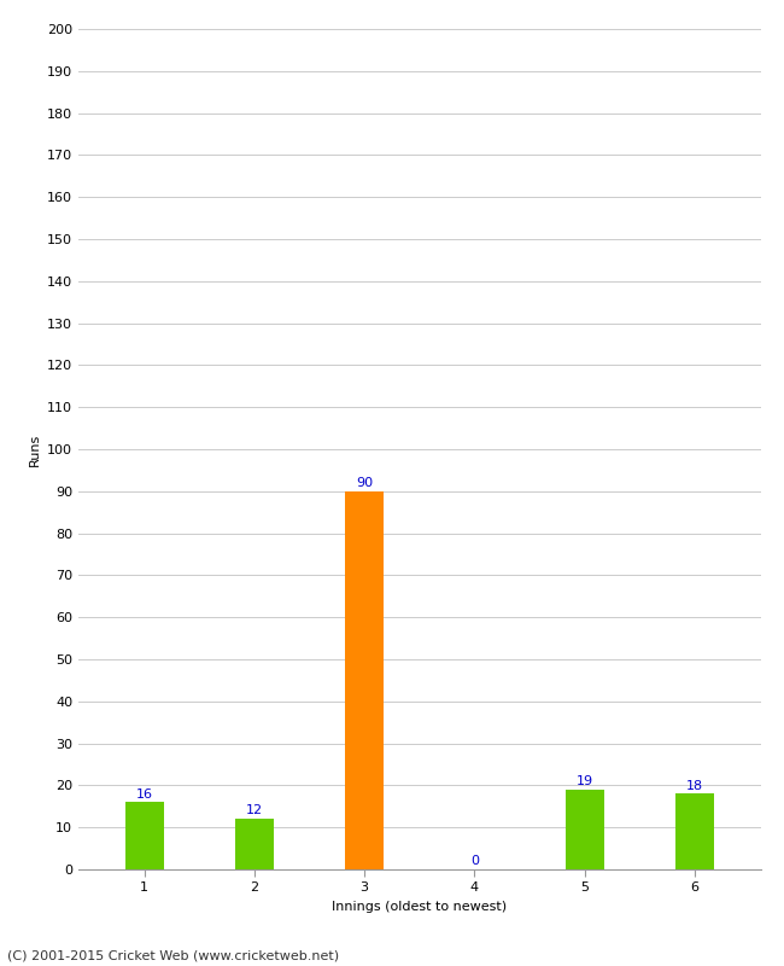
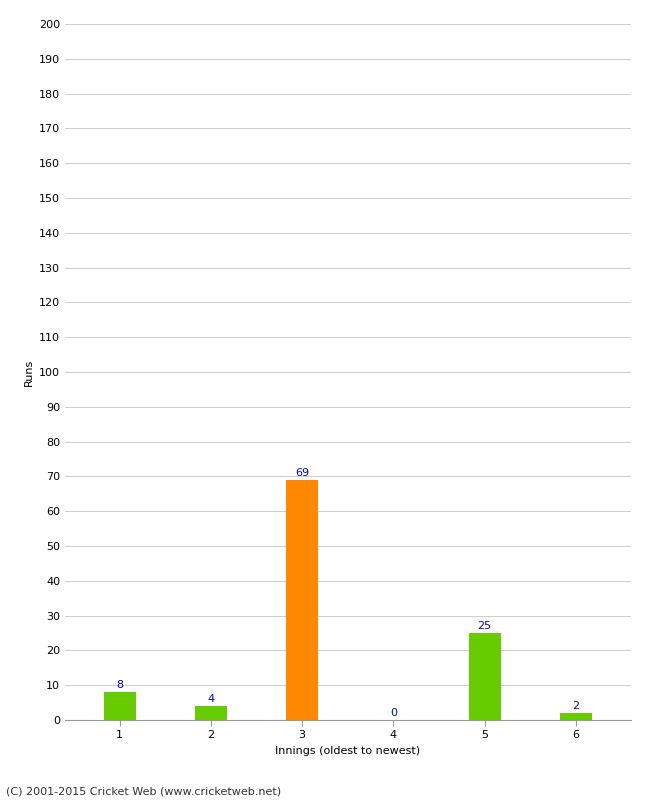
1: 16 -> 8
2: 12 -> 4
3: 90 -> 69
5: 19 -> 25
6: 18 -> 2
